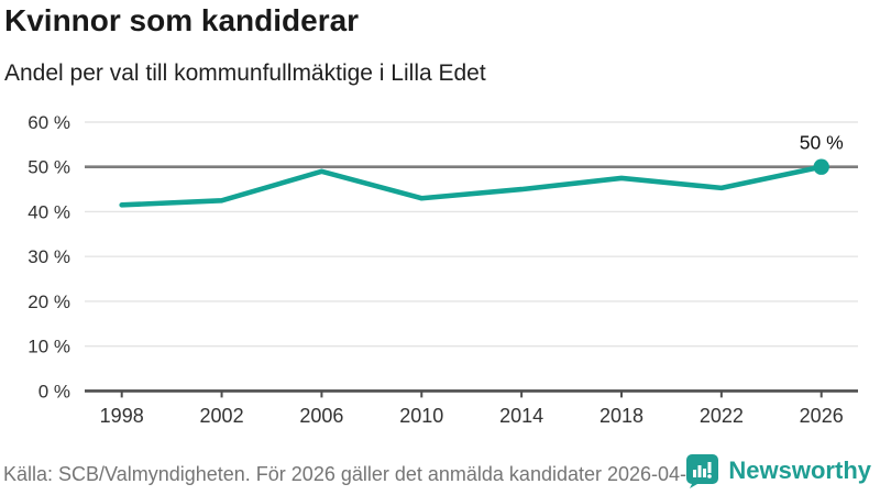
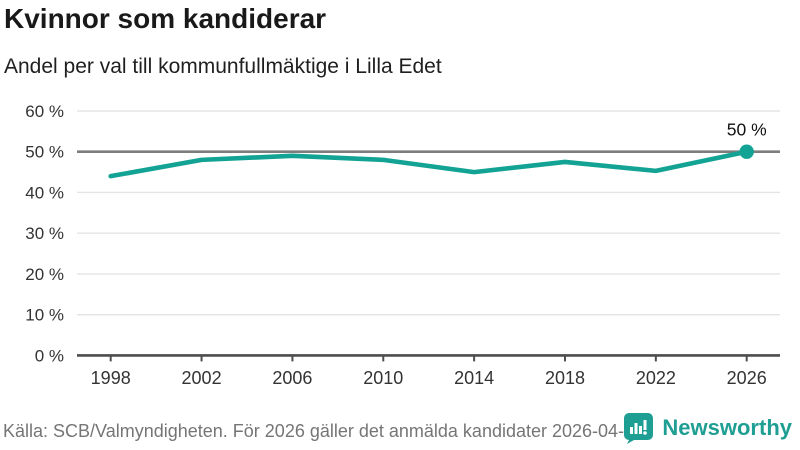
1998: 42% -> 44%
2002: 42% -> 48%
2010: 43% -> 48%
